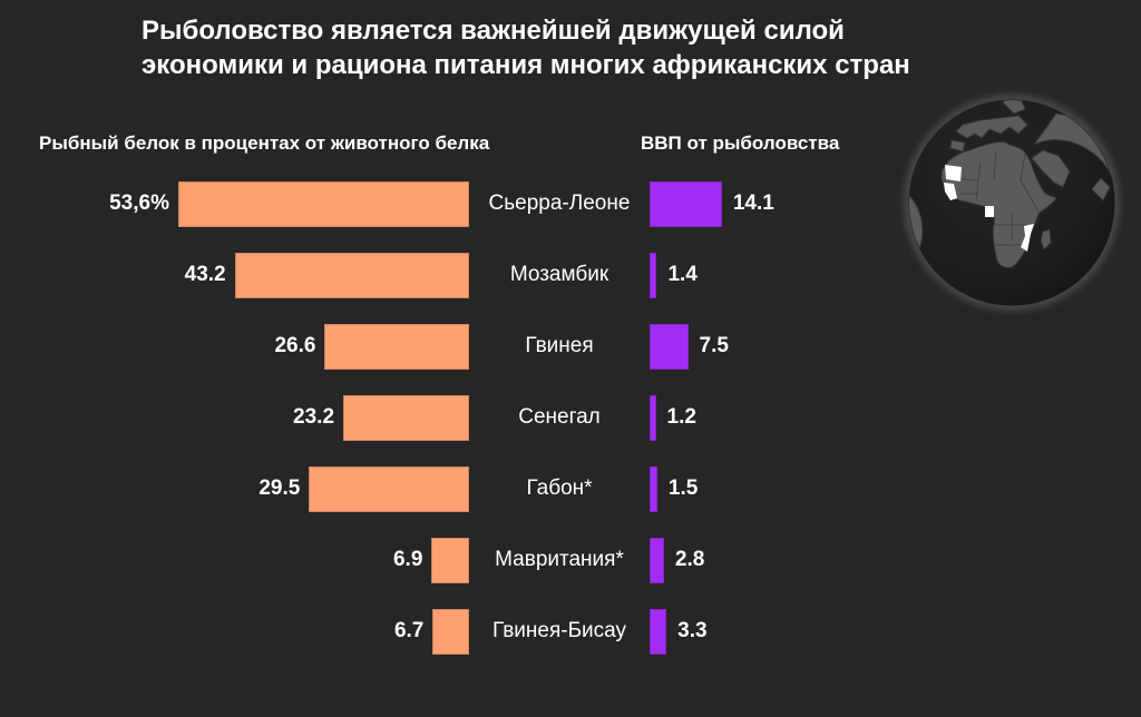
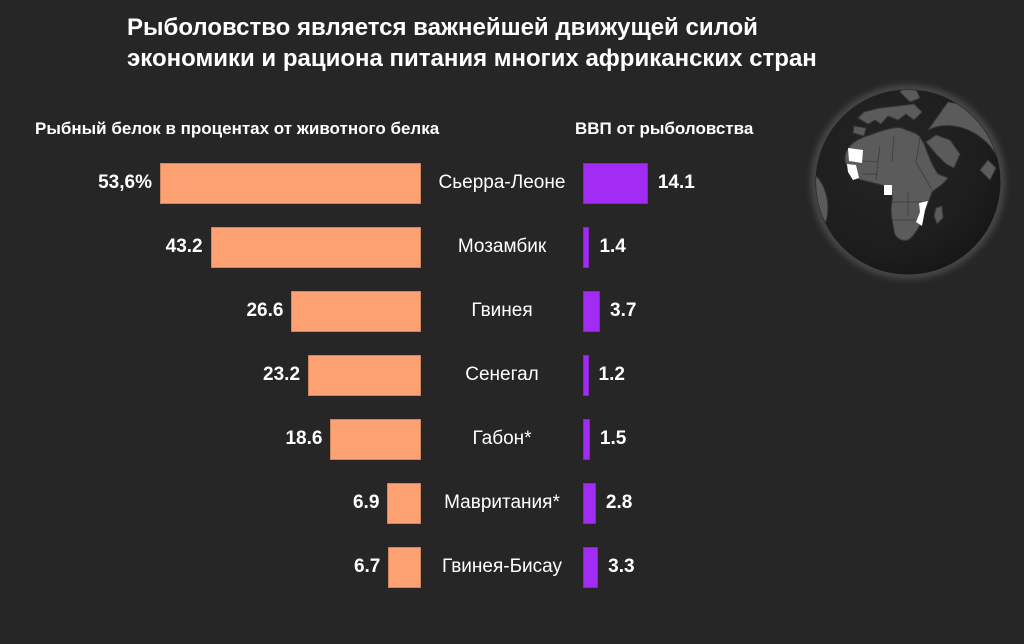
ВВП от рыболовства/Гвинея: 7.5 -> 3.7
Рыбный белок в процентах от животного белка/Габон*: 29.5 -> 18.6
